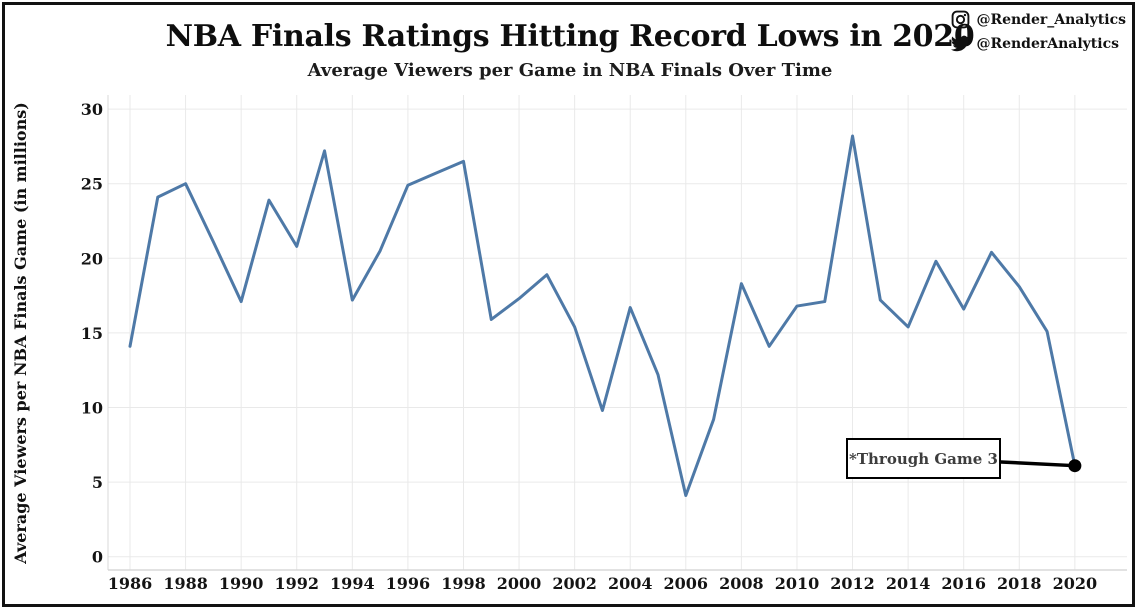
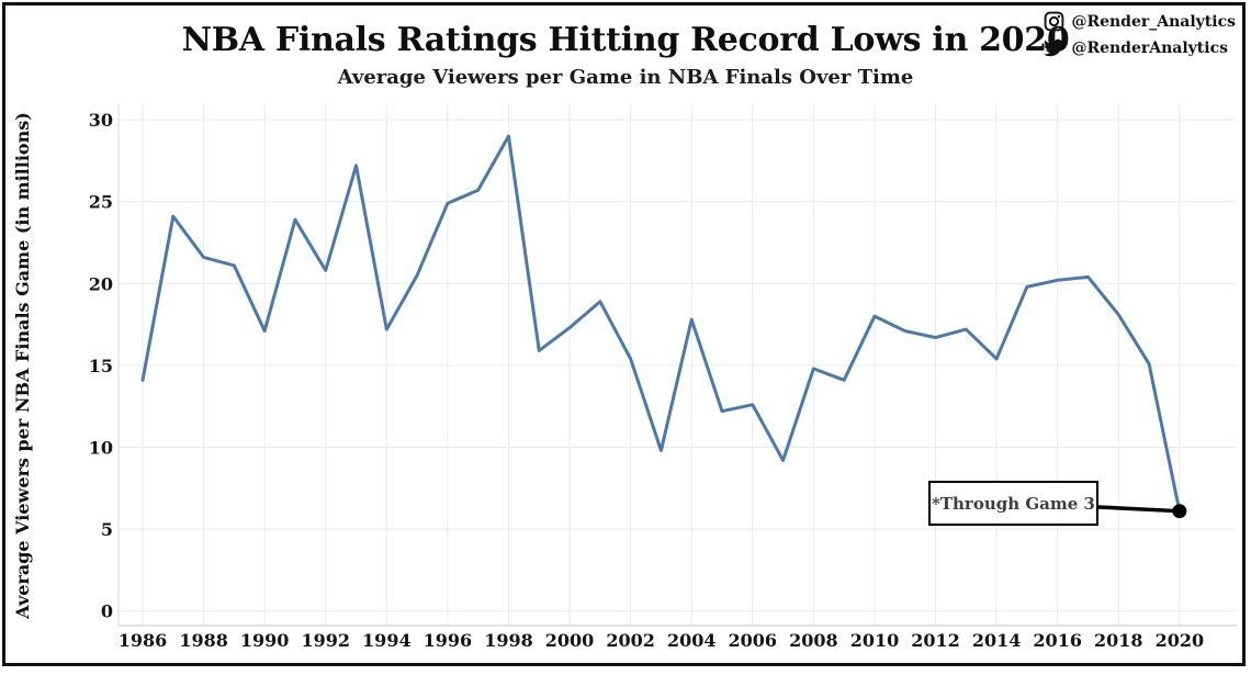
1988: 25.0 -> 21.6
1998: 26.5 -> 29.0
2004: 16.7 -> 17.8
2006: 4.1 -> 12.6
2008: 18.3 -> 14.8
2010: 16.8 -> 18.0
2012: 28.2 -> 16.7
2016: 16.6 -> 20.2
